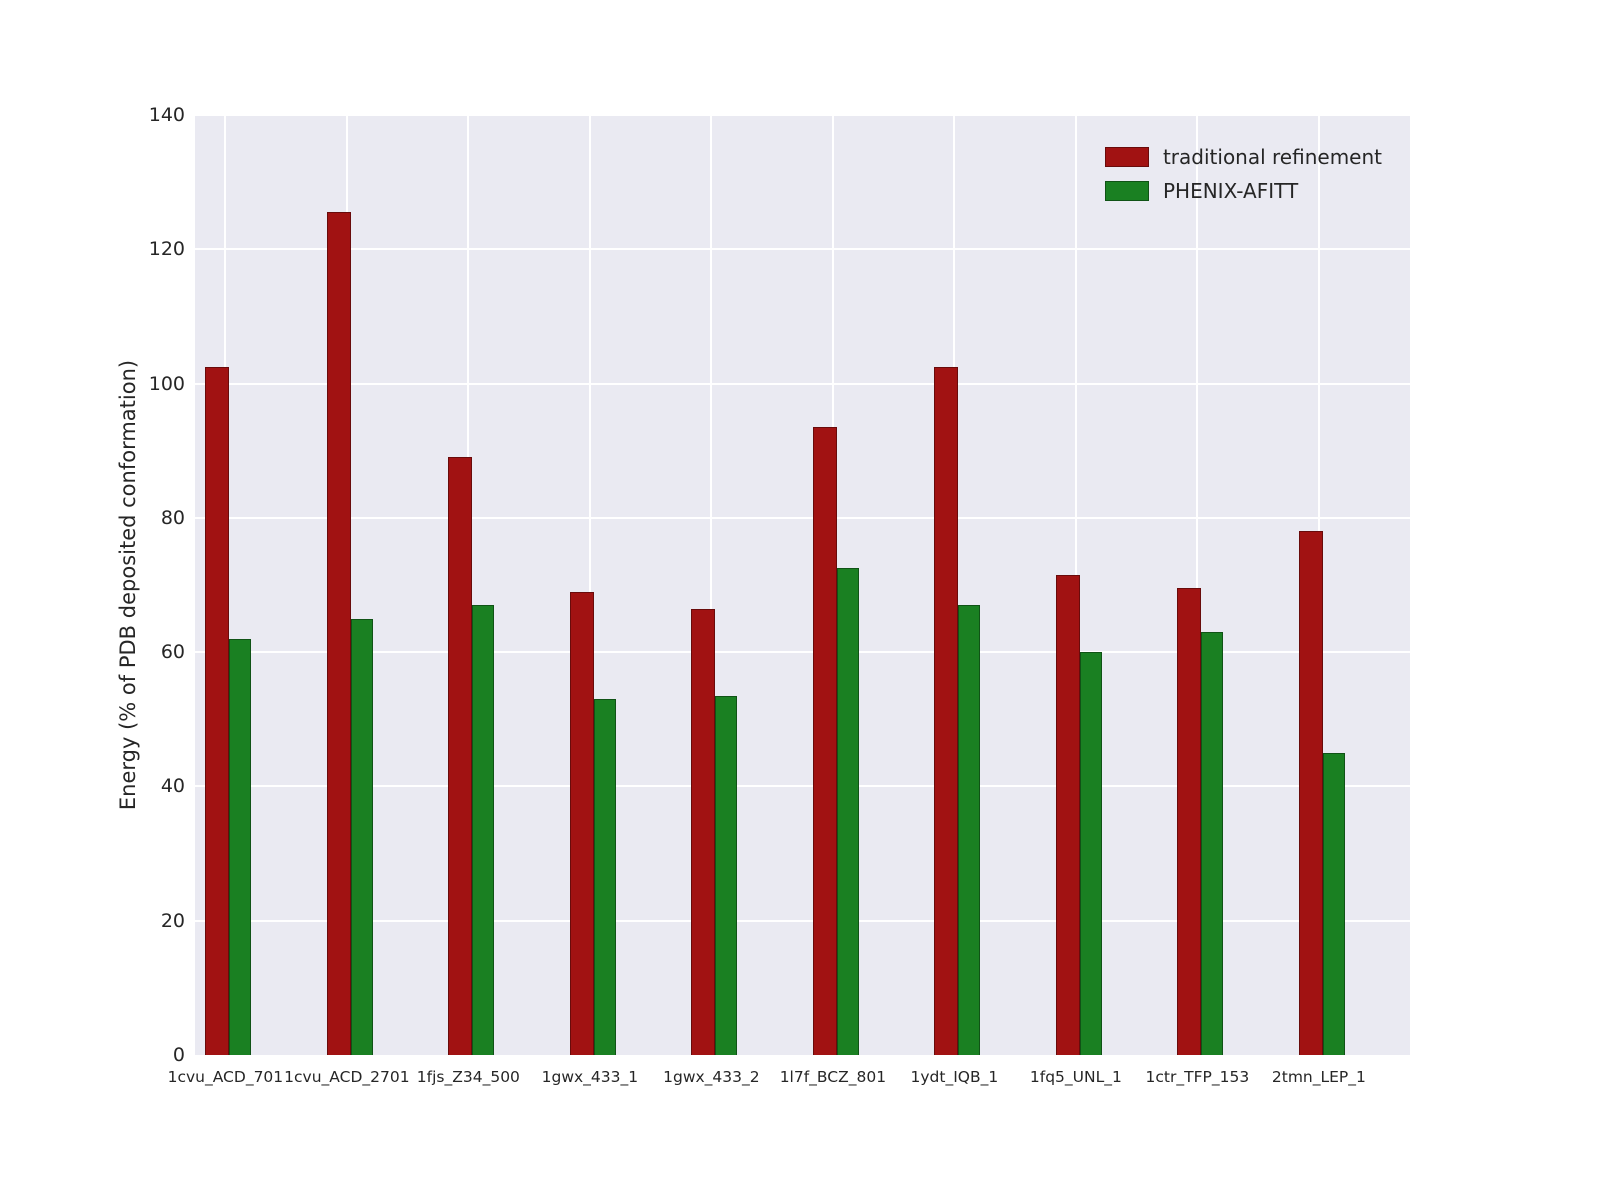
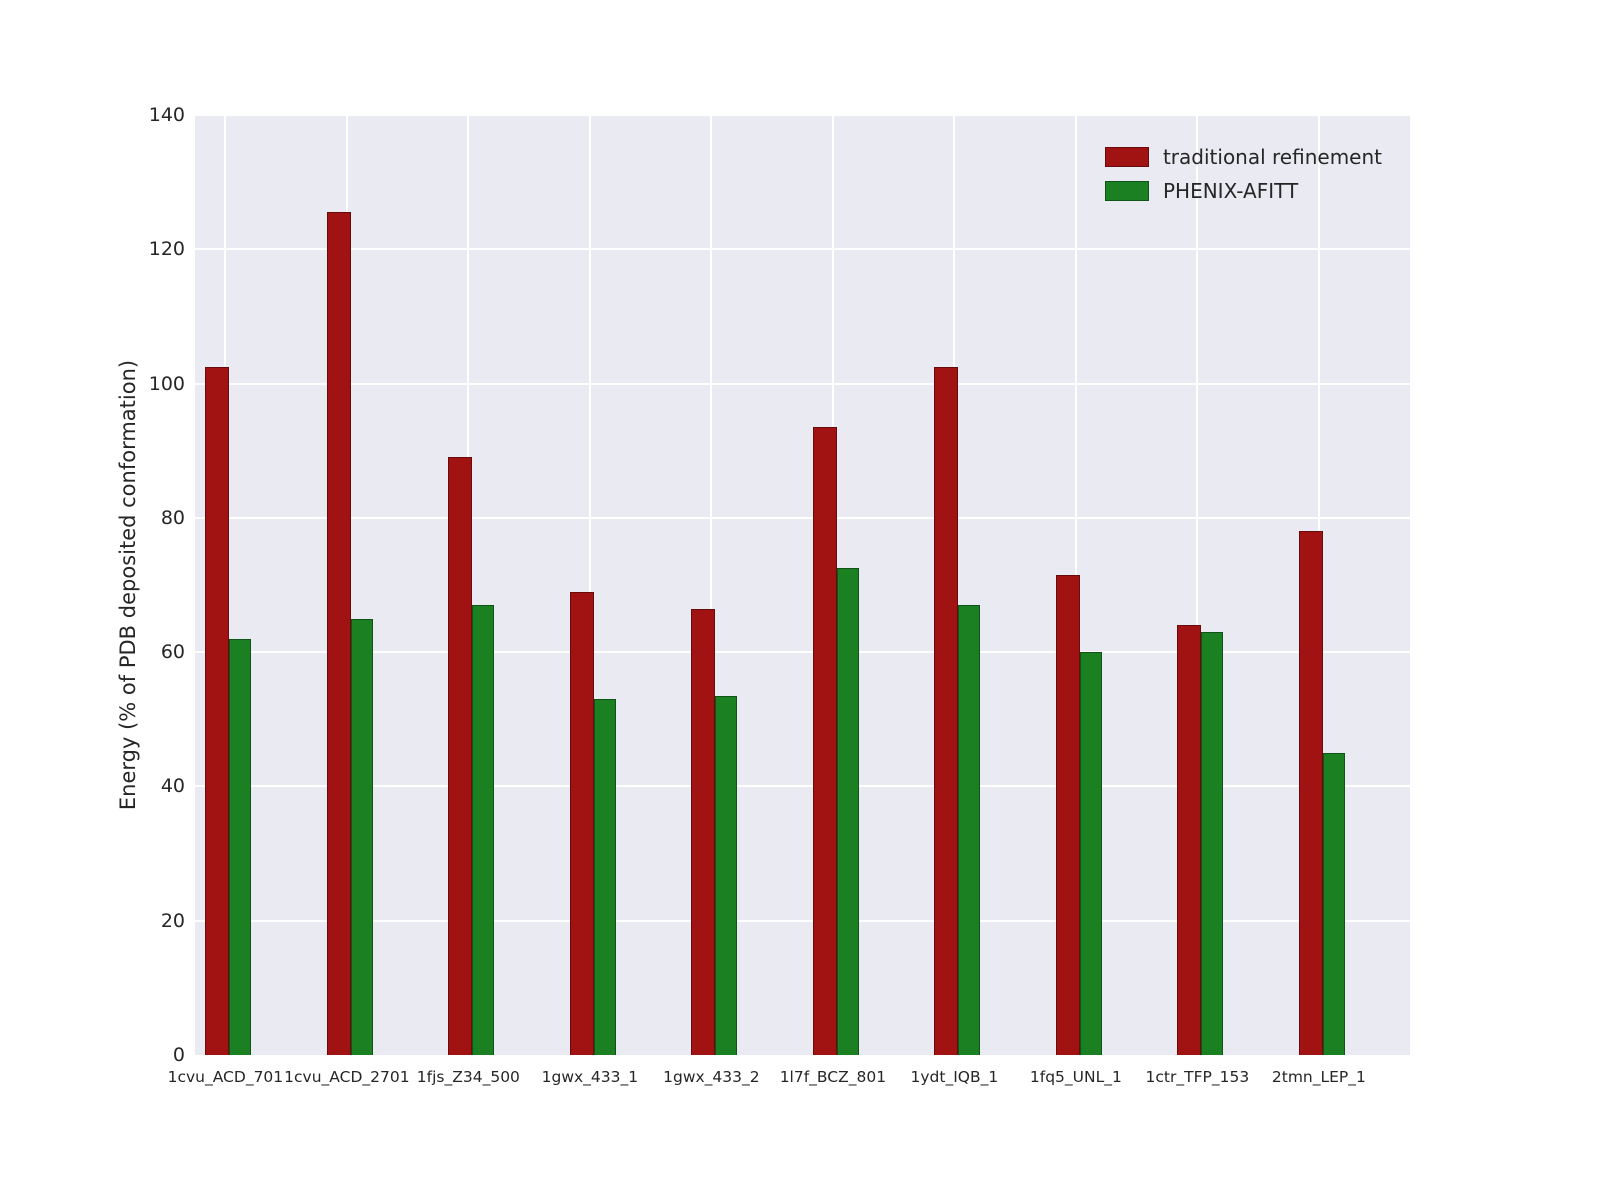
traditional refinement/1ctr_TFP_153: 70 -> 64
